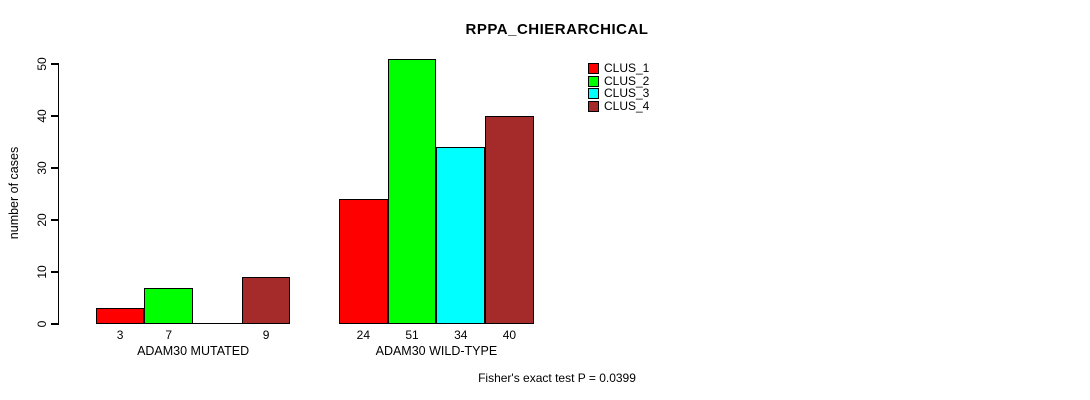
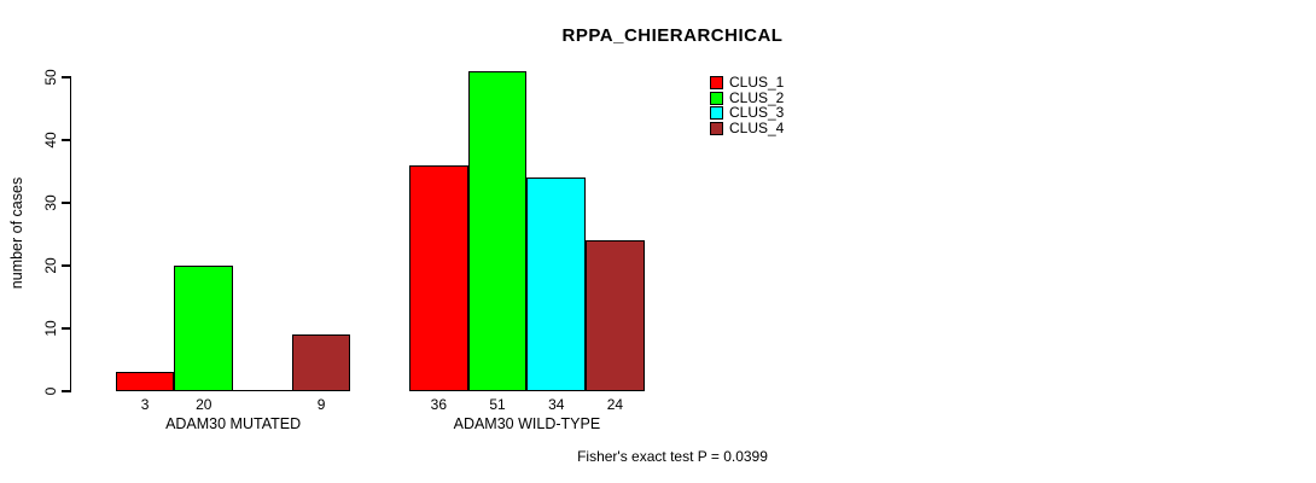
CLUS_2/ADAM30 MUTATED: 7 -> 20
CLUS_1/ADAM30 WILD-TYPE: 24 -> 36
CLUS_4/ADAM30 WILD-TYPE: 40 -> 24
